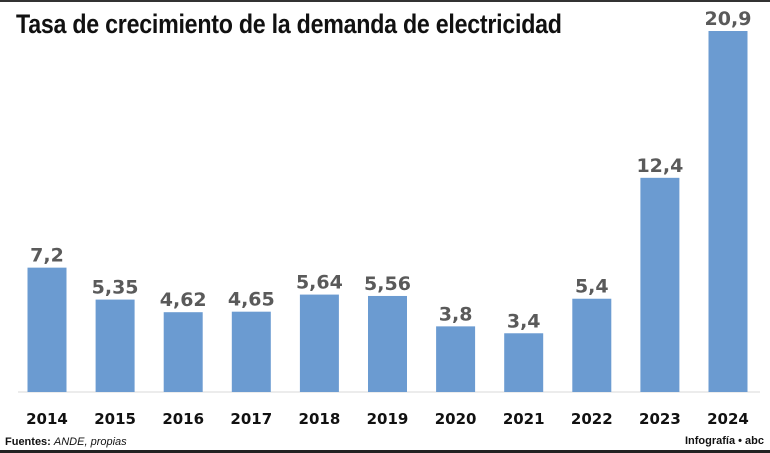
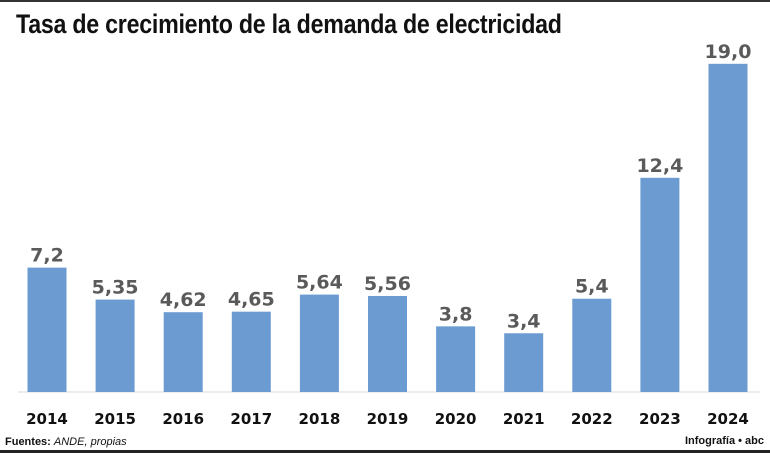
2024: 20,9 -> 19,0
